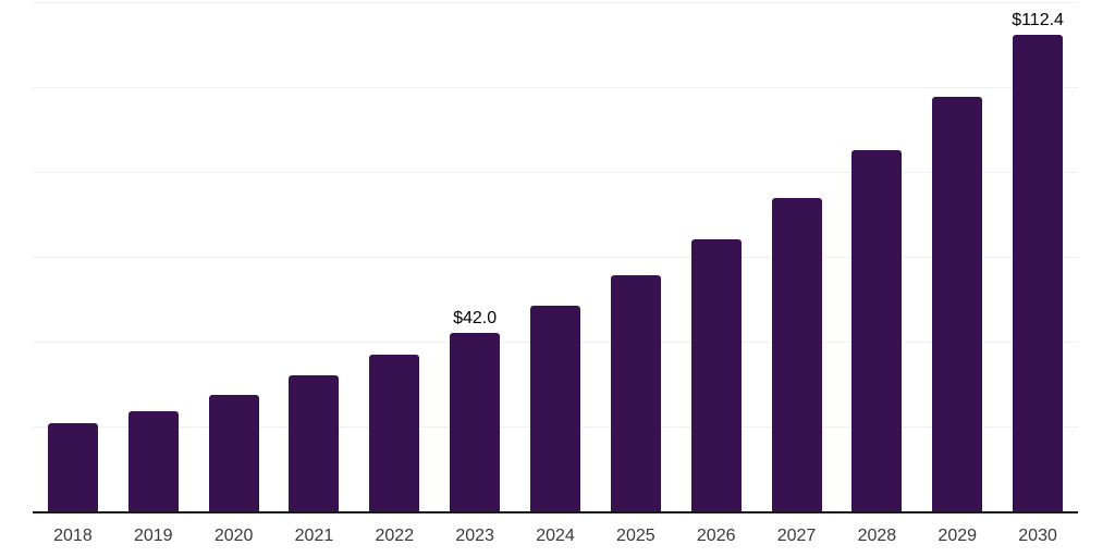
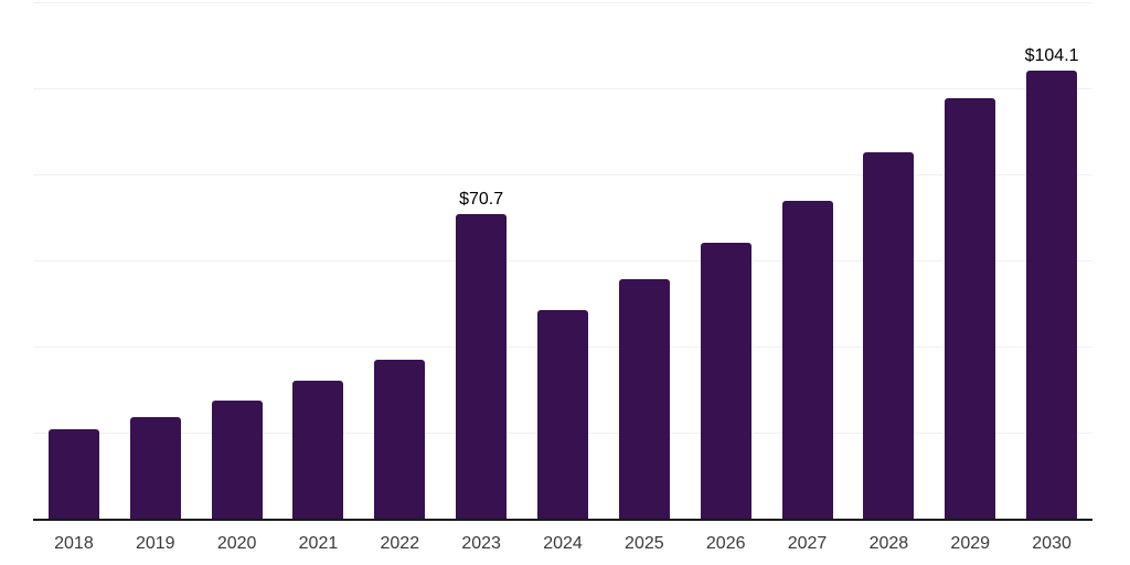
2023: $42.0 -> $70.7
2030: $112.4 -> $104.1
